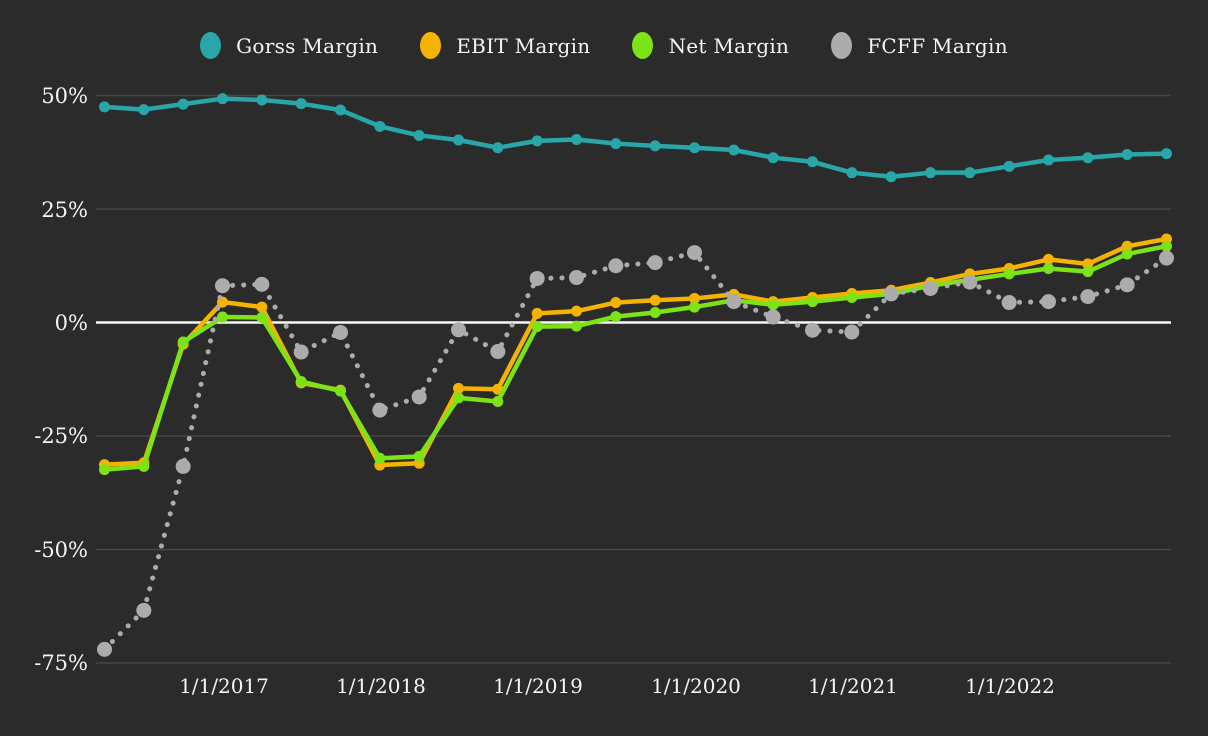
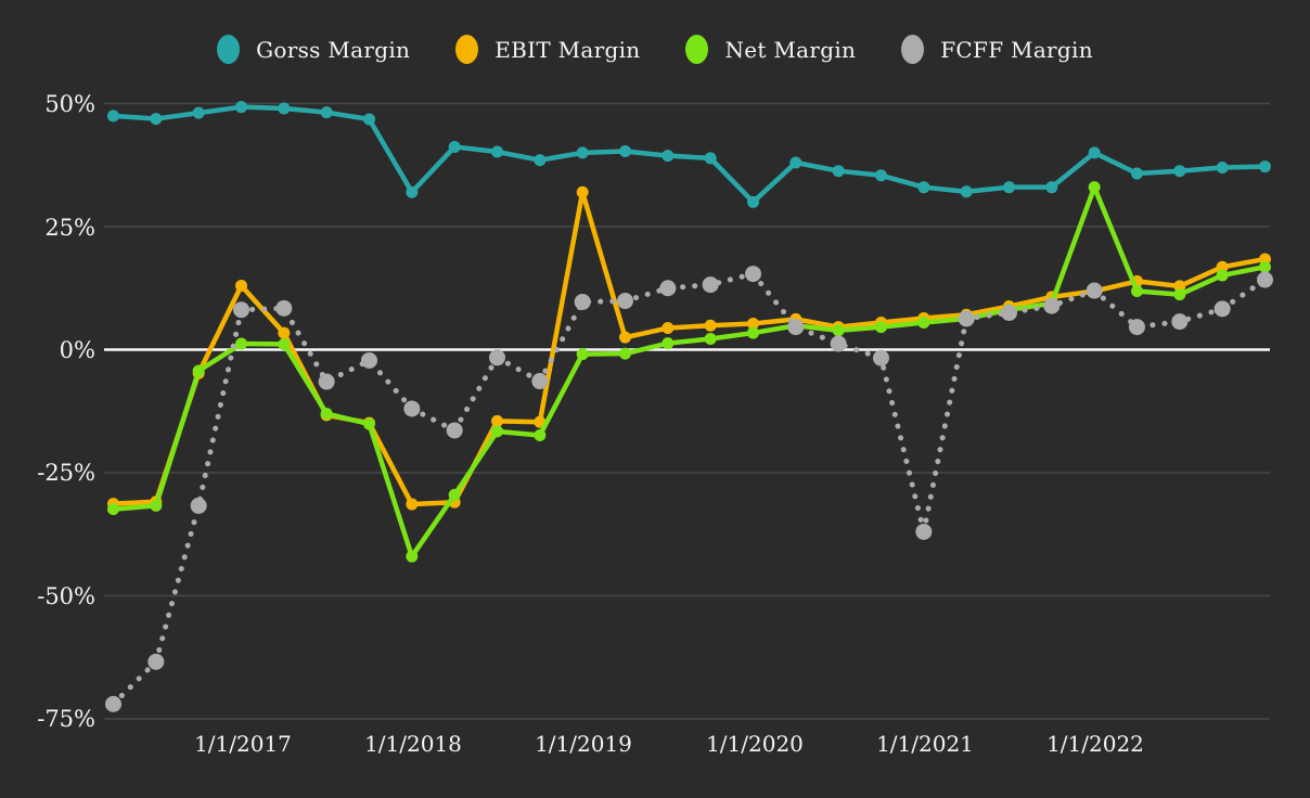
EBIT Margin/1/1/2017: 4% -> 13%
Gorss Margin/1/1/2018: 43% -> 32%
Net Margin/1/1/2018: -30% -> -42%
FCFF Margin/1/1/2018: -19% -> -12%
EBIT Margin/1/1/2019: 2% -> 32%
Gorss Margin/1/1/2020: 38% -> 30%
FCFF Margin/1/1/2021: -2% -> -37%
Gorss Margin/1/1/2022: 34% -> 40%
Net Margin/1/1/2022: 11% -> 33%
FCFF Margin/1/1/2022: 4% -> 12%
